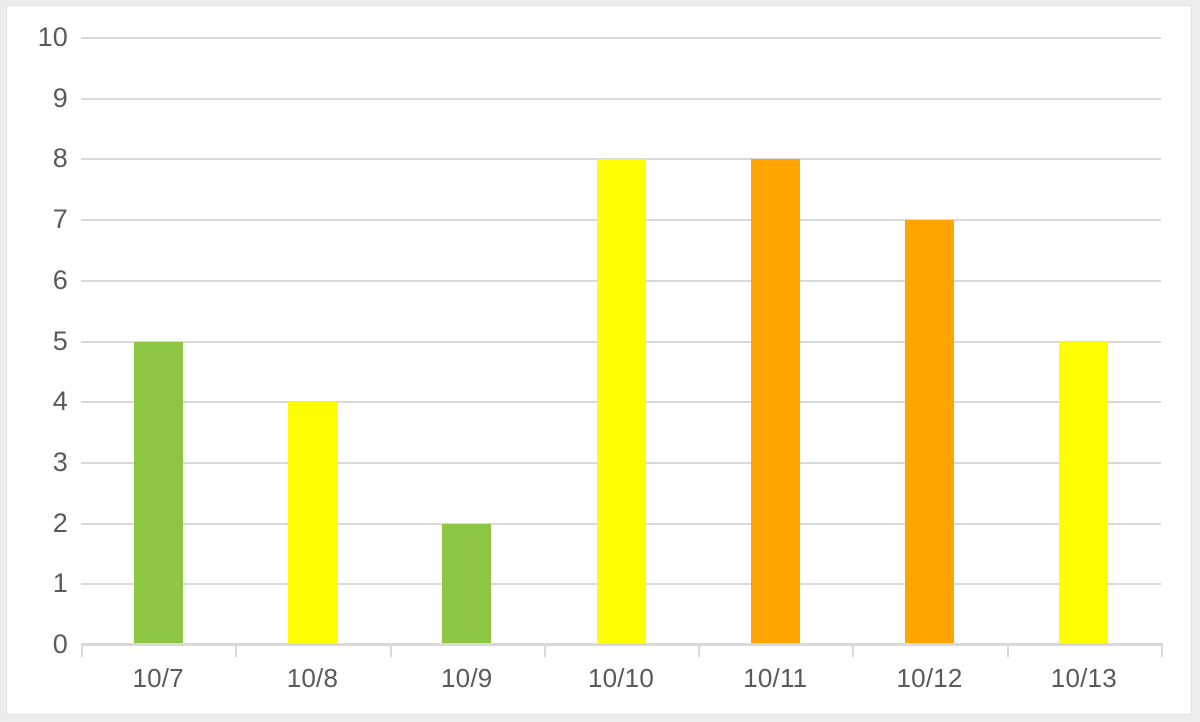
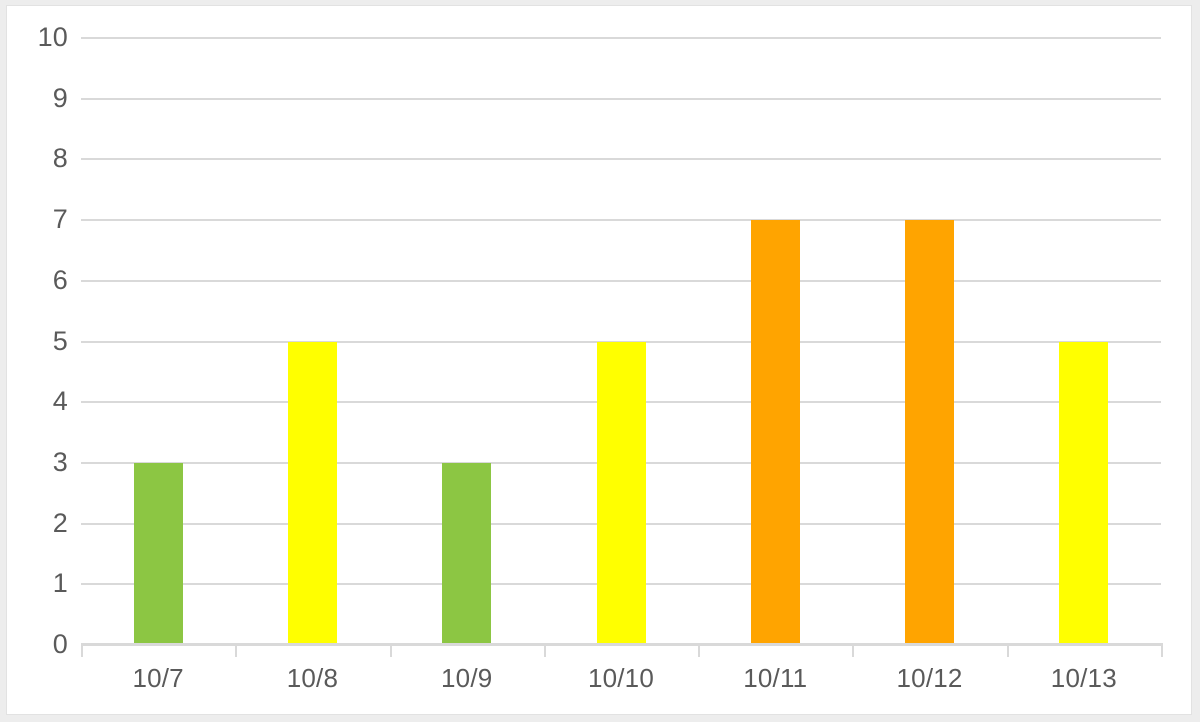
10/7: 5 -> 3
10/8: 4 -> 5
10/9: 2 -> 3
10/10: 8 -> 5
10/11: 8 -> 7
